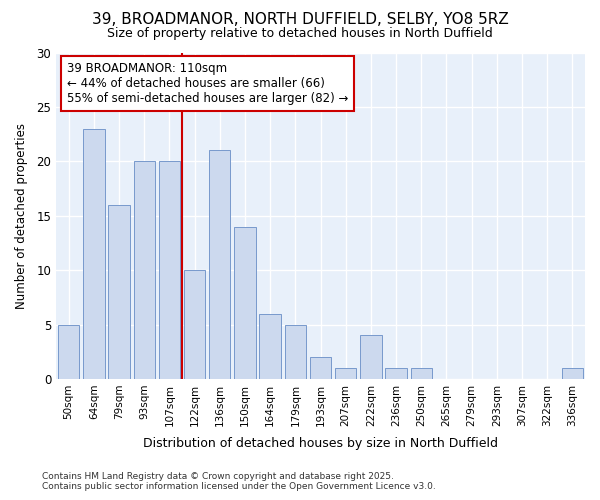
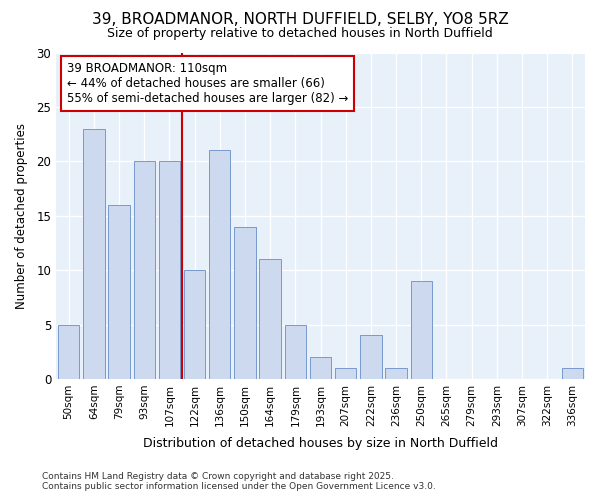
164sqm: 6 -> 11
250sqm: 1 -> 9
